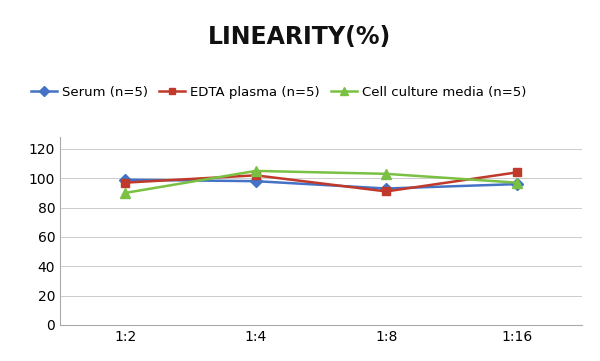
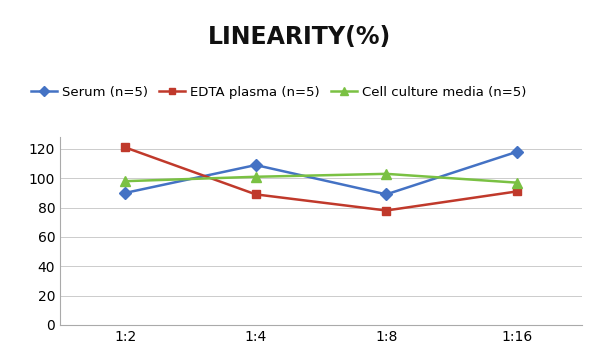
Serum (n=5)/1:2: 99 -> 90
EDTA plasma (n=5)/1:2: 97 -> 121
Cell culture media (n=5)/1:2: 90 -> 98
Serum (n=5)/1:4: 98 -> 109
EDTA plasma (n=5)/1:4: 102 -> 89
Cell culture media (n=5)/1:4: 105 -> 101
Serum (n=5)/1:8: 93 -> 89
EDTA plasma (n=5)/1:8: 91 -> 78
Serum (n=5)/1:16: 96 -> 118
EDTA plasma (n=5)/1:16: 104 -> 91
